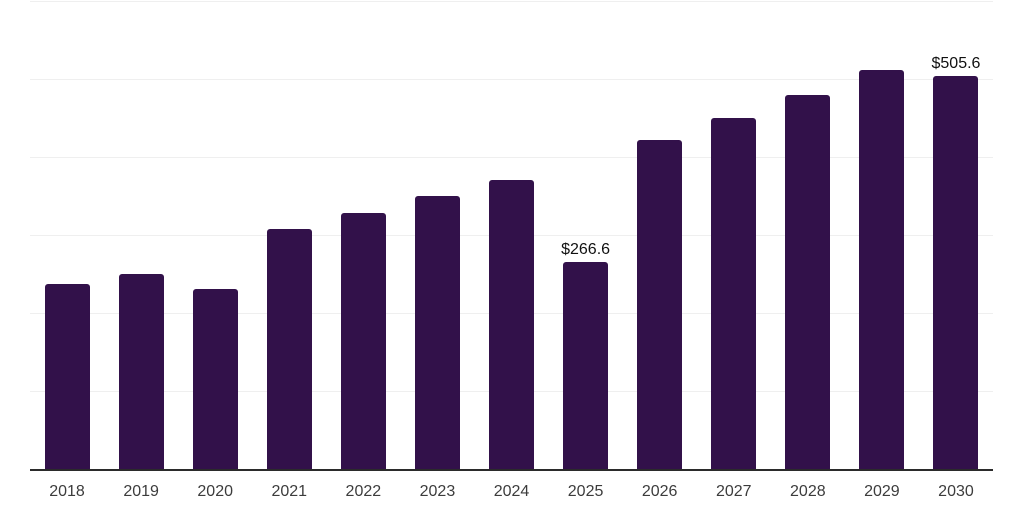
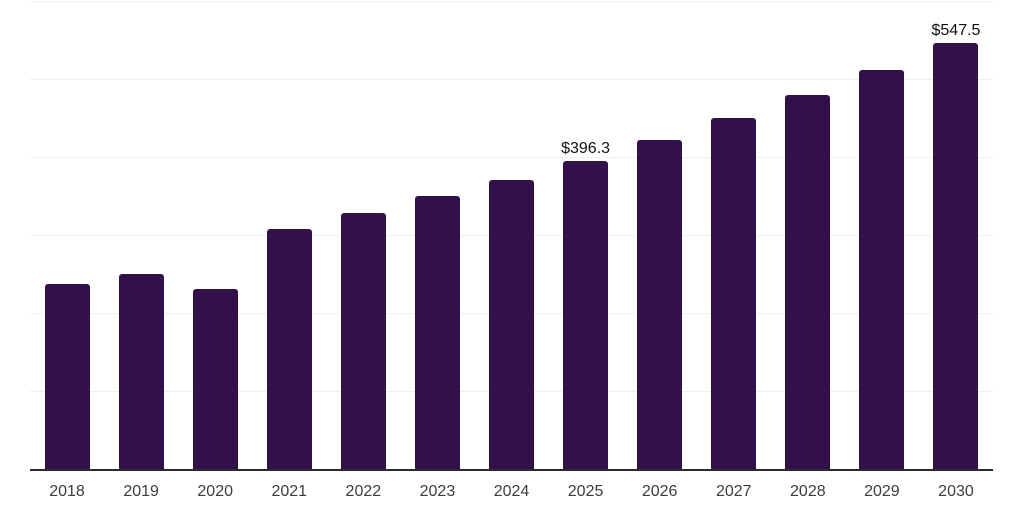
2025: $266.6 -> $396.3
2030: $505.6 -> $547.5
